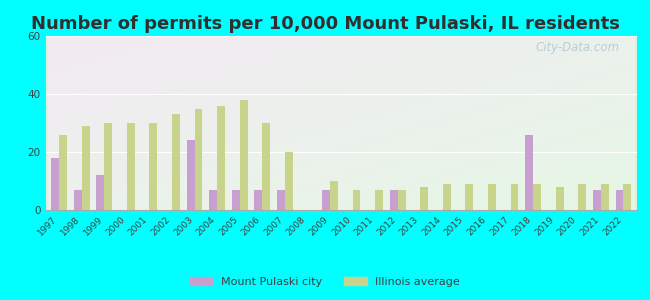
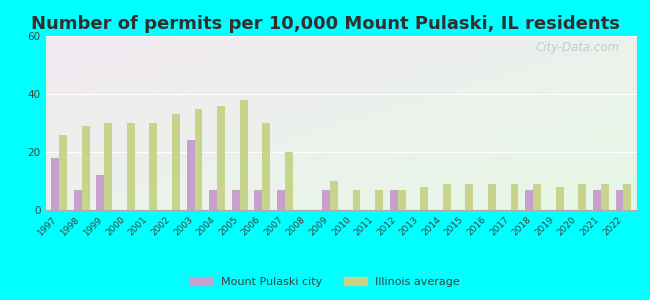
Mount Pulaski city/2018: 26 -> 7
